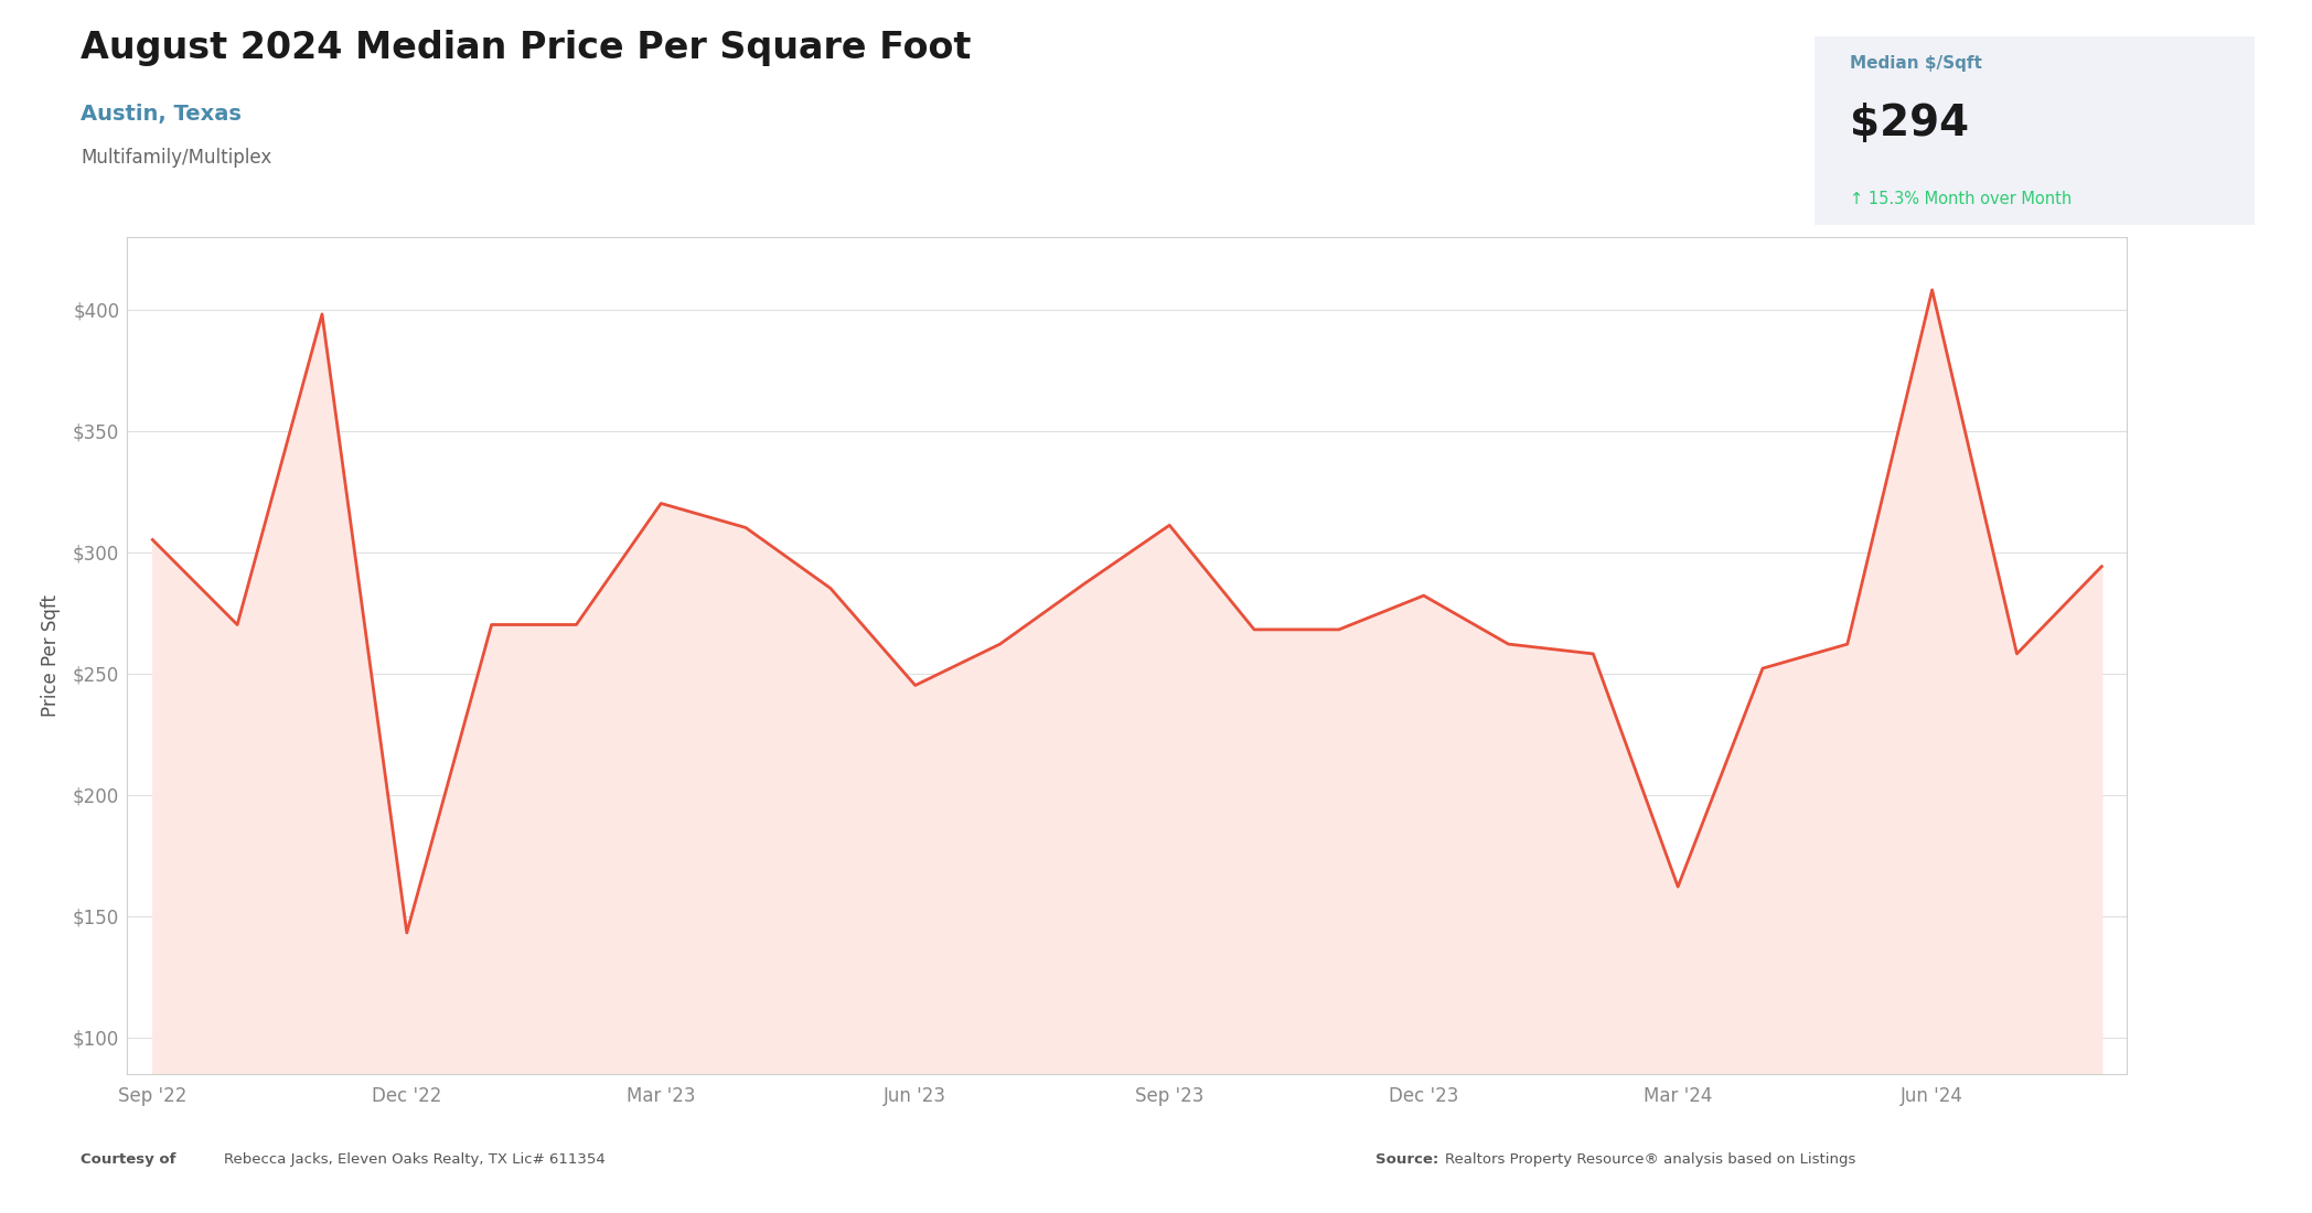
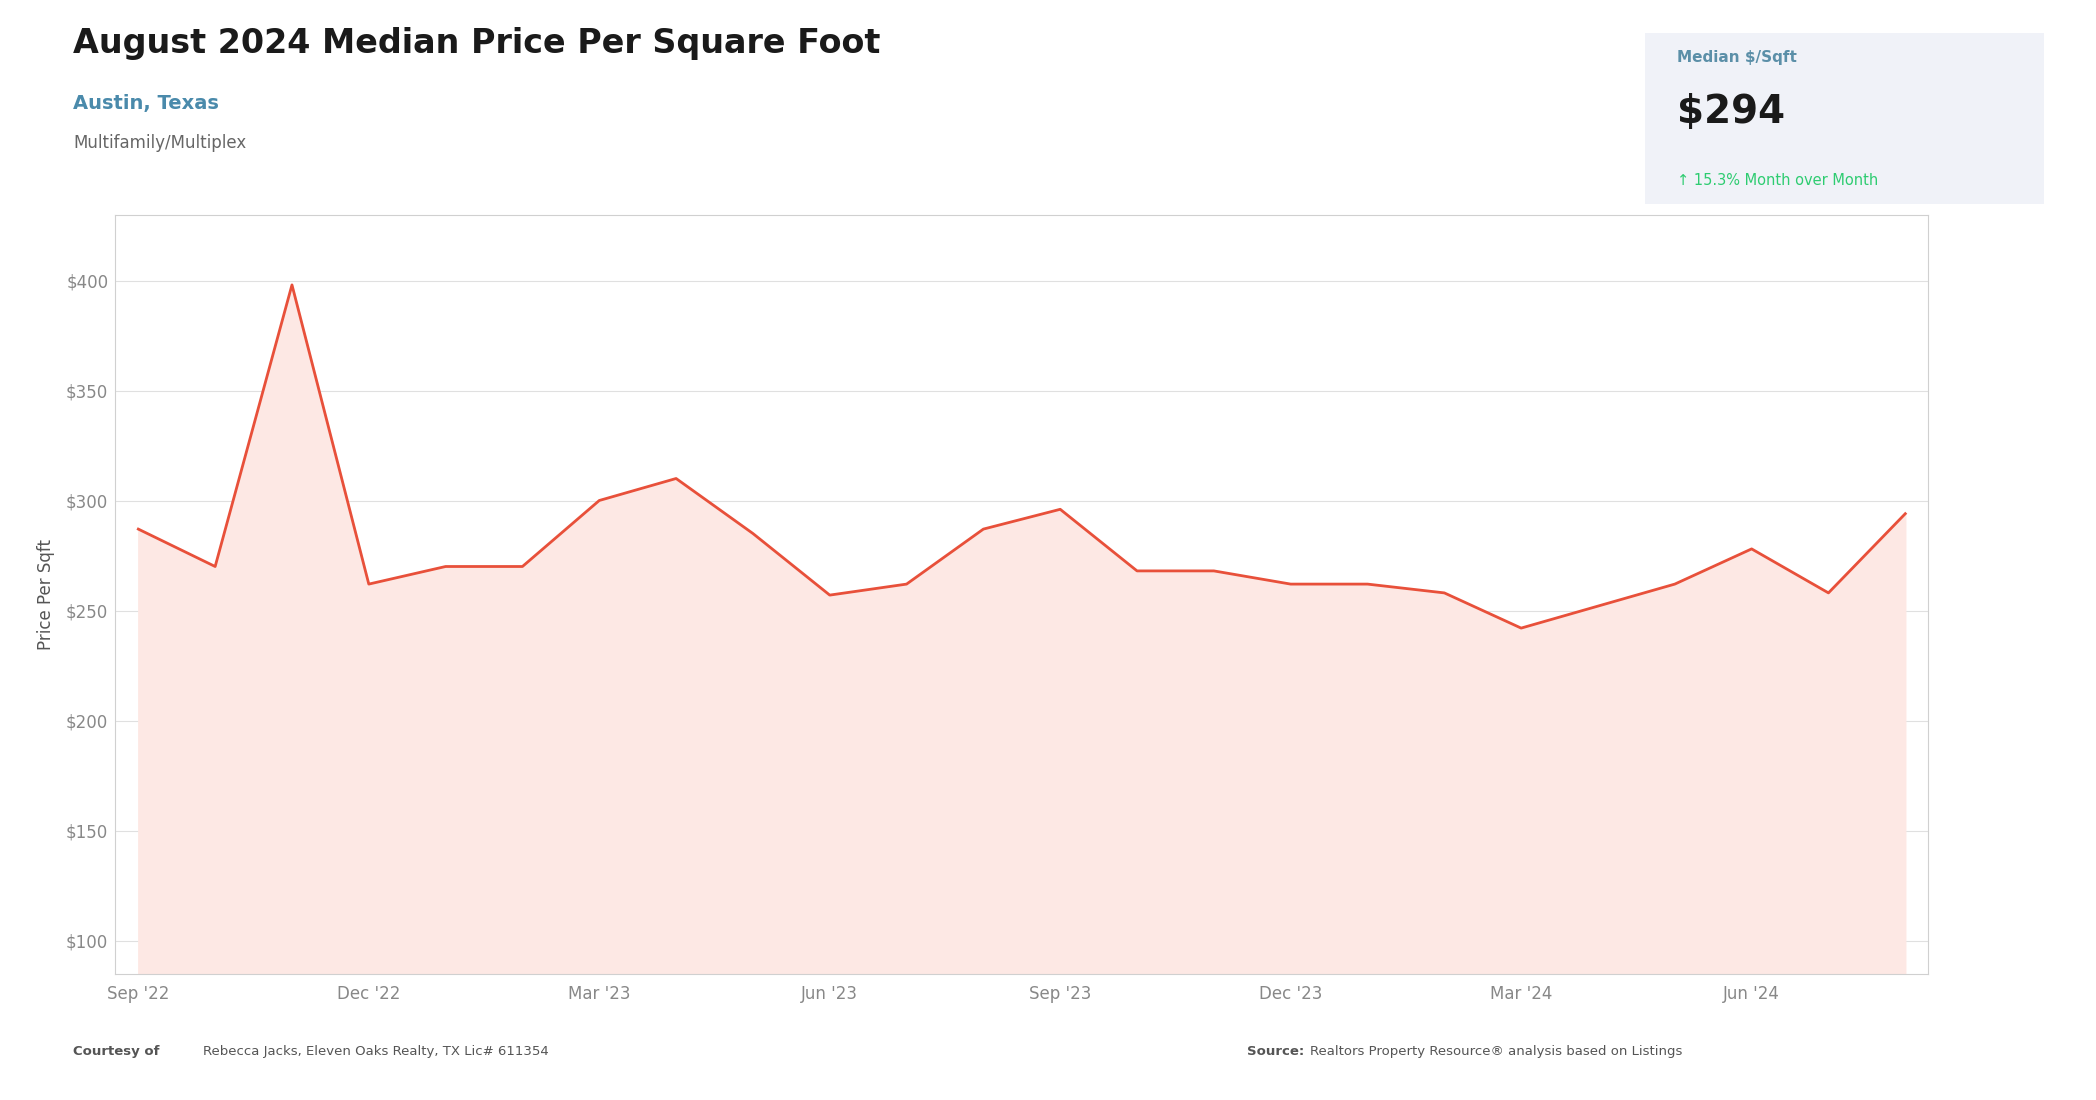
Sep '22: $305 -> $287
Dec '22: $143 -> $262
Mar '23: $320 -> $300
Jun '23: $245 -> $257
Sep '23: $311 -> $296
Dec '23: $282 -> $262
Mar '24: $162 -> $242
Jun '24: $408 -> $278
